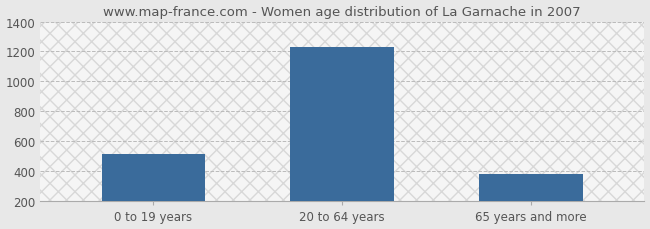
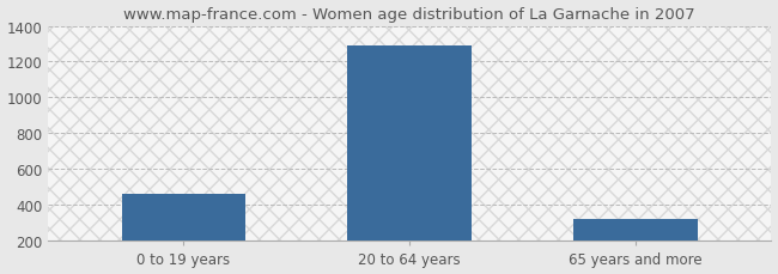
0 to 19 years: 520 -> 460
20 to 64 years: 1230 -> 1290
65 years and more: 380 -> 320
